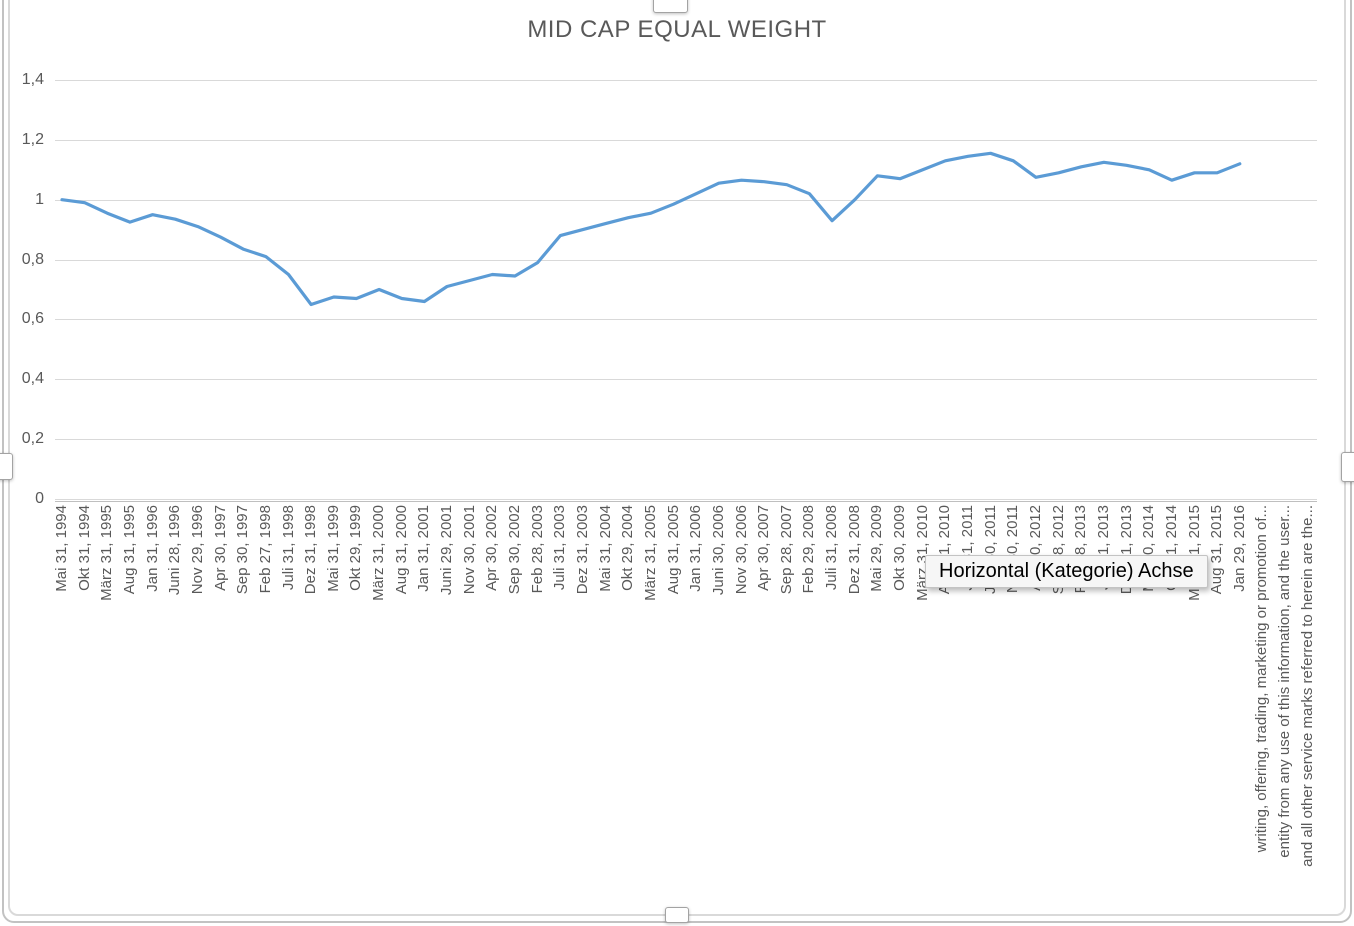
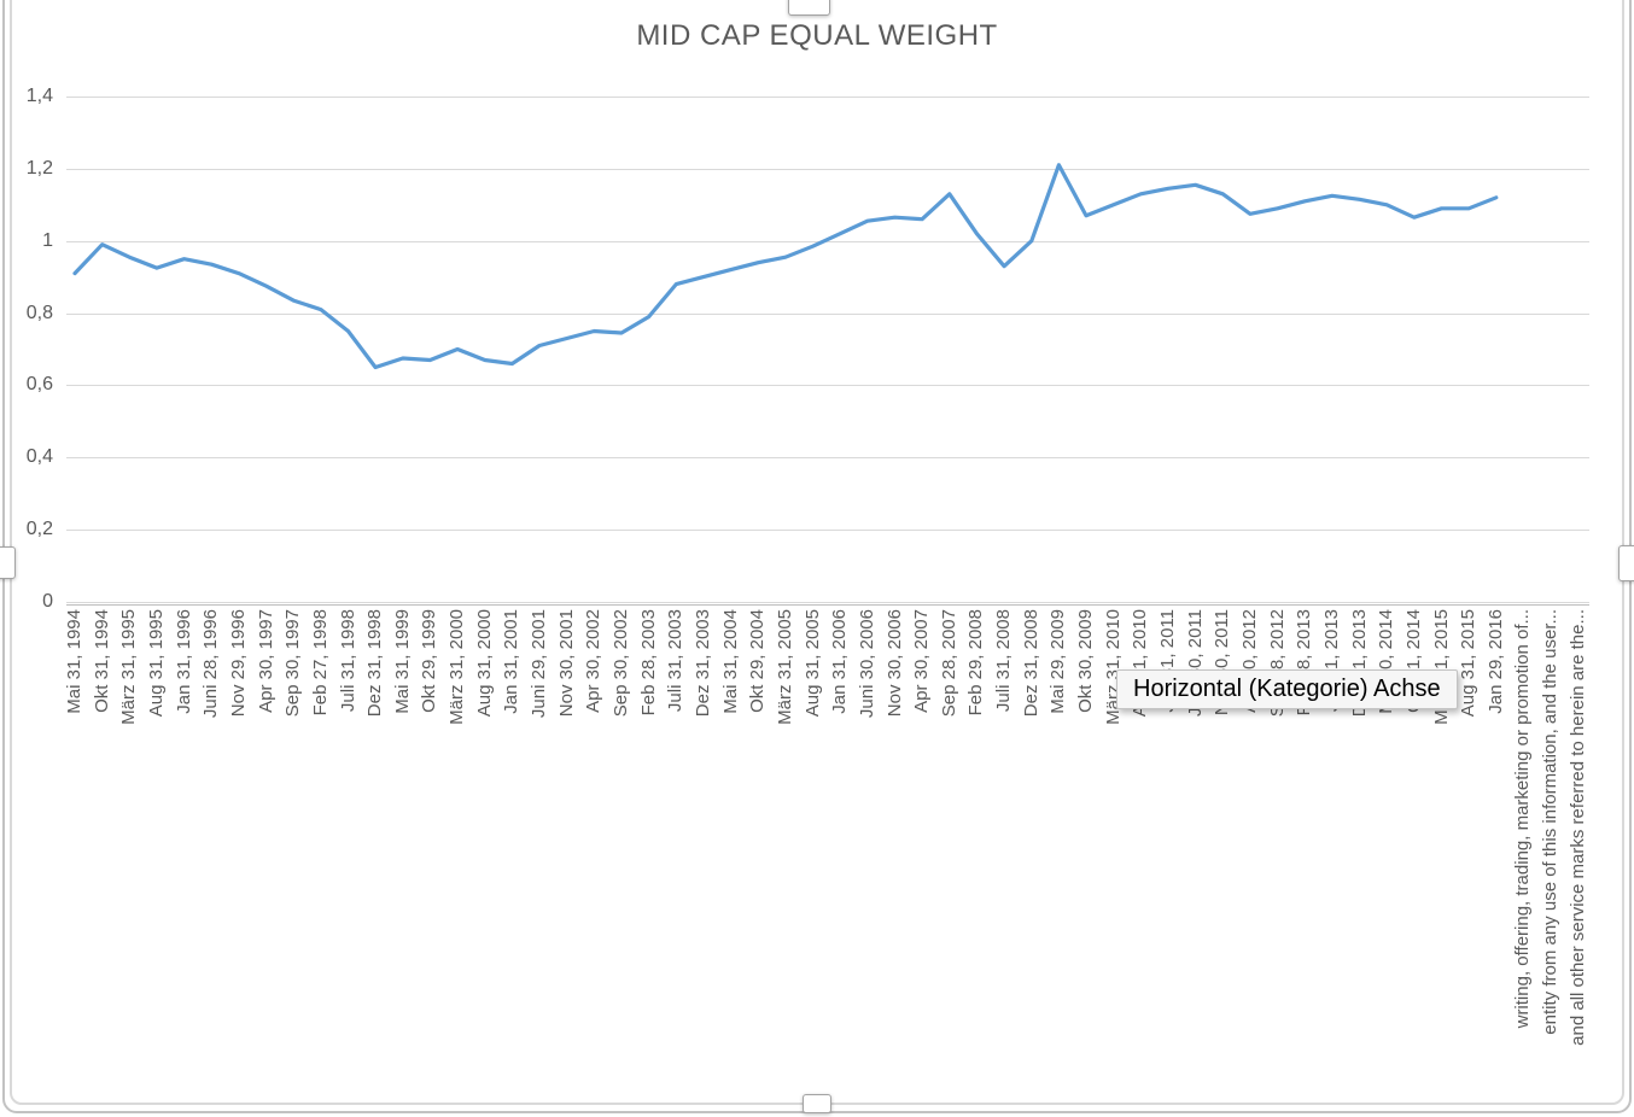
Mai 31, 1994: 1,00 -> 0,91
Sep 28, 2007: 1,05 -> 1,13
Mai 29, 2009: 1,08 -> 1,21
